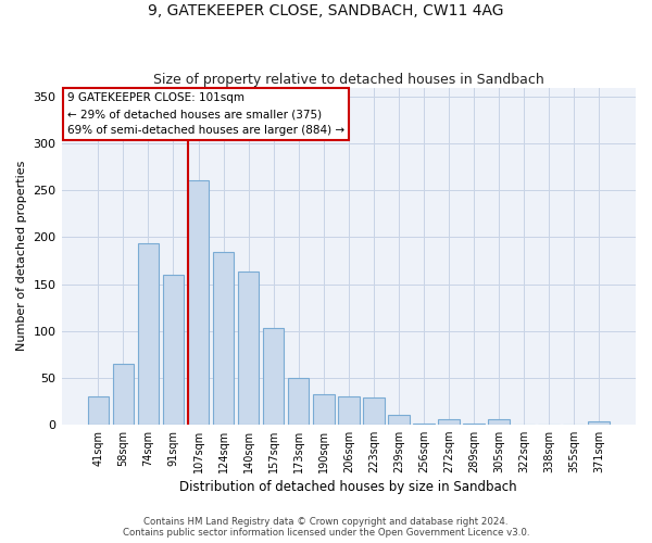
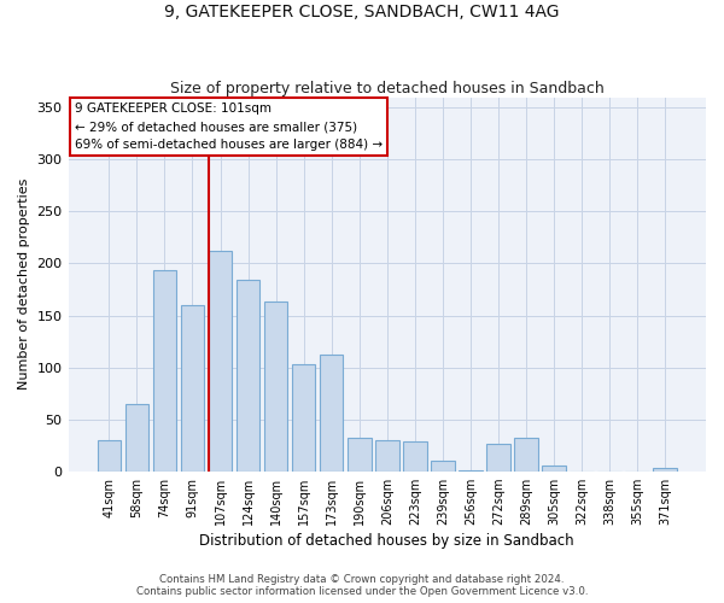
107sqm: 261 -> 212
173sqm: 50 -> 112
272sqm: 5 -> 26
289sqm: 1 -> 32
